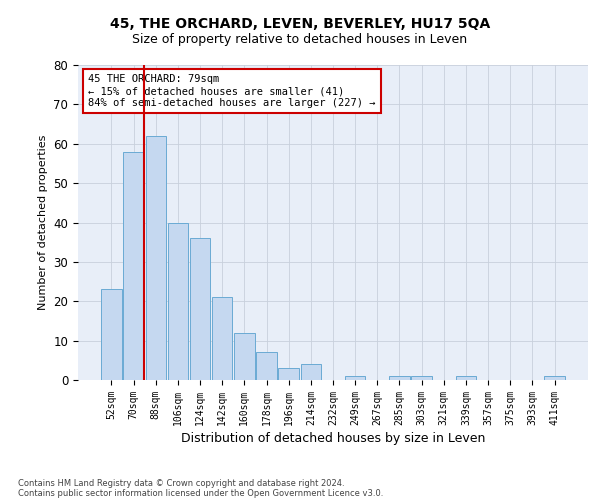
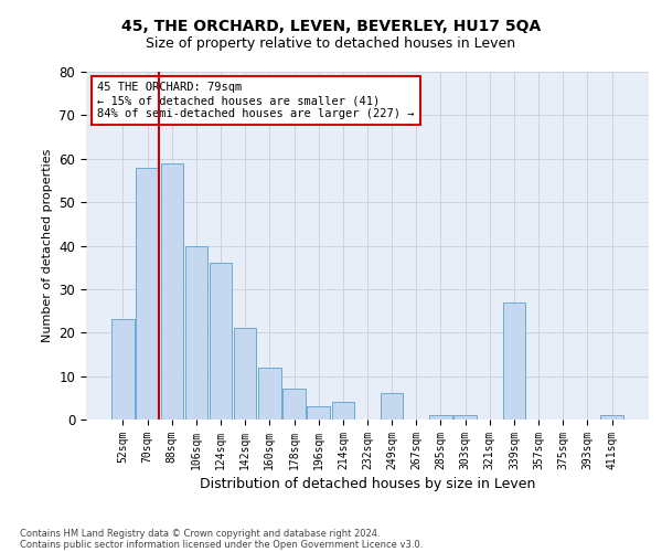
88sqm: 62 -> 59
249sqm: 1 -> 6
339sqm: 1 -> 27
